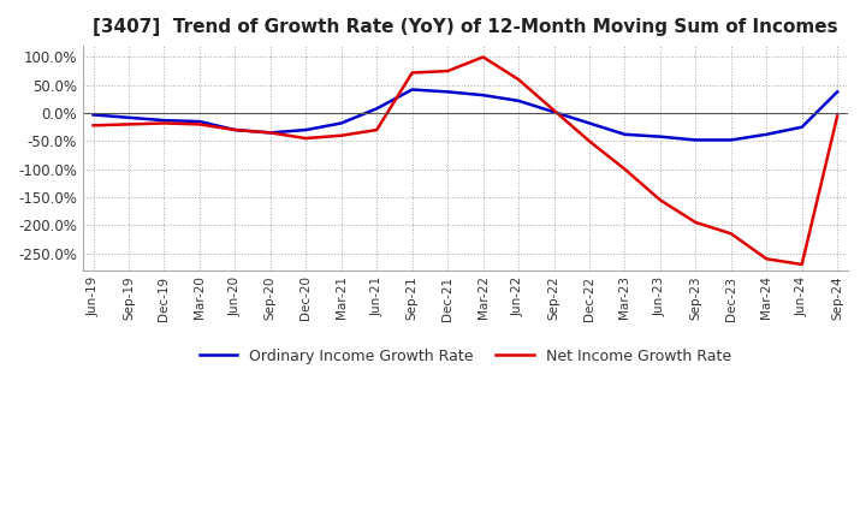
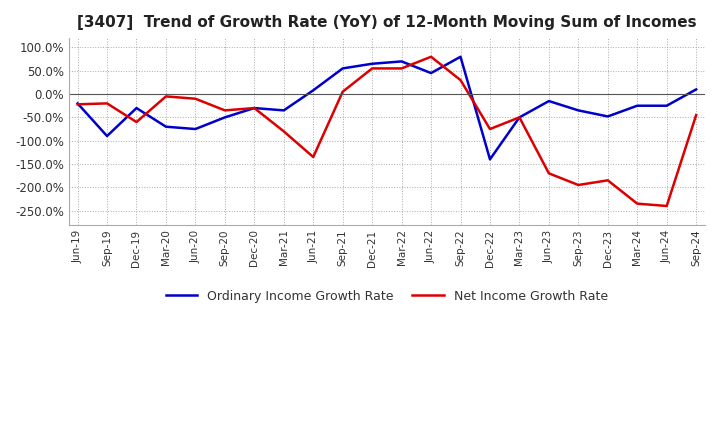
Ordinary Income Growth Rate/Jun-19: -3% -> -20%
Ordinary Income Growth Rate/Sep-19: -8% -> -90%
Ordinary Income Growth Rate/Dec-19: -13% -> -30%
Net Income Growth Rate/Dec-19: -18% -> -60%
Ordinary Income Growth Rate/Mar-20: -15% -> -70%
Net Income Growth Rate/Mar-20: -20% -> -5%
Ordinary Income Growth Rate/Jun-20: -30% -> -75%
Net Income Growth Rate/Jun-20: -30% -> -10%
Ordinary Income Growth Rate/Sep-20: -35% -> -50%
Net Income Growth Rate/Dec-20: -45% -> -30%
Ordinary Income Growth Rate/Mar-21: -18% -> -35%
Net Income Growth Rate/Mar-21: -40% -> -80%
Net Income Growth Rate/Jun-21: -30% -> -135%
Ordinary Income Growth Rate/Sep-21: 42% -> 55%
Net Income Growth Rate/Sep-21: 72% -> 5%
Ordinary Income Growth Rate/Dec-21: 38% -> 65%
Net Income Growth Rate/Dec-21: 75% -> 55%
Ordinary Income Growth Rate/Mar-22: 32% -> 70%
Net Income Growth Rate/Mar-22: 100% -> 55%
Ordinary Income Growth Rate/Jun-22: 22% -> 45%
Net Income Growth Rate/Jun-22: 60% -> 80%
Ordinary Income Growth Rate/Sep-22: 2% -> 80%
Net Income Growth Rate/Sep-22: 5% -> 30%
Ordinary Income Growth Rate/Dec-22: -18% -> -140%
Net Income Growth Rate/Dec-22: -50% -> -75%
Ordinary Income Growth Rate/Mar-23: -38% -> -50%
Net Income Growth Rate/Mar-23: -100% -> -50%
Ordinary Income Growth Rate/Jun-23: -42% -> -15%
Net Income Growth Rate/Jun-23: -155% -> -170%
Ordinary Income Growth Rate/Sep-23: -48% -> -35%
Net Income Growth Rate/Dec-23: -215% -> -185%
Ordinary Income Growth Rate/Mar-24: -38% -> -25%
Net Income Growth Rate/Mar-24: -260% -> -235%
Net Income Growth Rate/Jun-24: -270% -> -240%
Ordinary Income Growth Rate/Sep-24: 38% -> 10%
Net Income Growth Rate/Sep-24: -5% -> -45%
